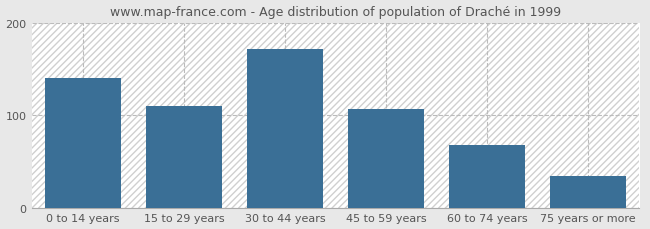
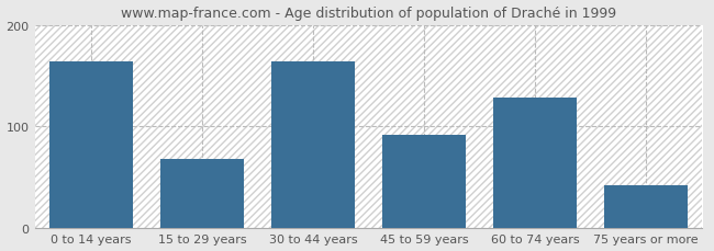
0 to 14 years: 140 -> 164
15 to 29 years: 110 -> 68
30 to 44 years: 172 -> 164
45 to 59 years: 107 -> 92
60 to 74 years: 68 -> 128
75 years or more: 35 -> 42
